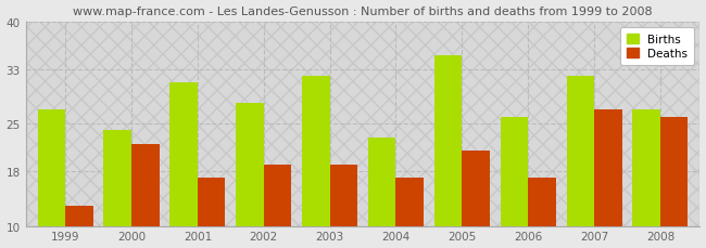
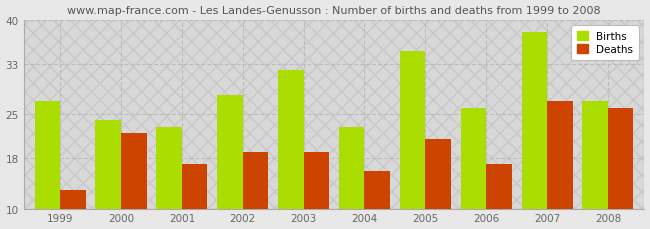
Births/2001: 31 -> 23
Deaths/2004: 17 -> 16
Births/2007: 32 -> 38
